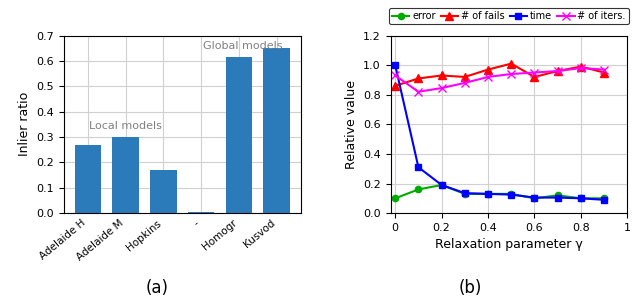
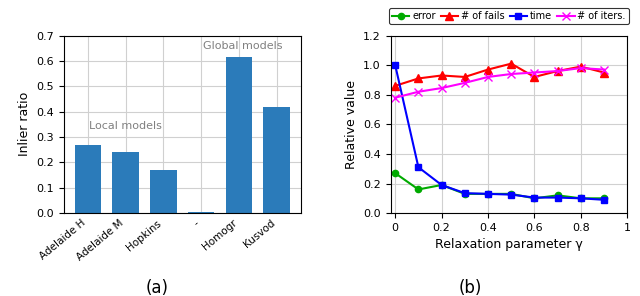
Adelaide M: 0.300 -> 0.240
Kusvod: 0.650 -> 0.420
error/0: 0.10 -> 0.27
# of iters./0: 0.93 -> 0.78
